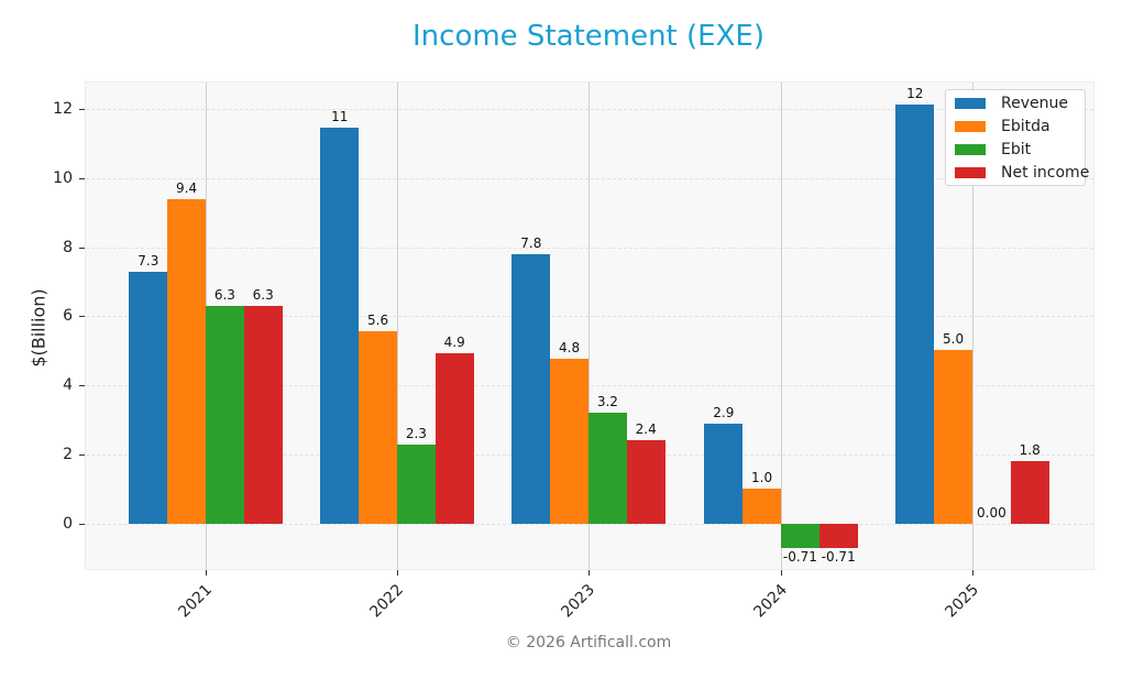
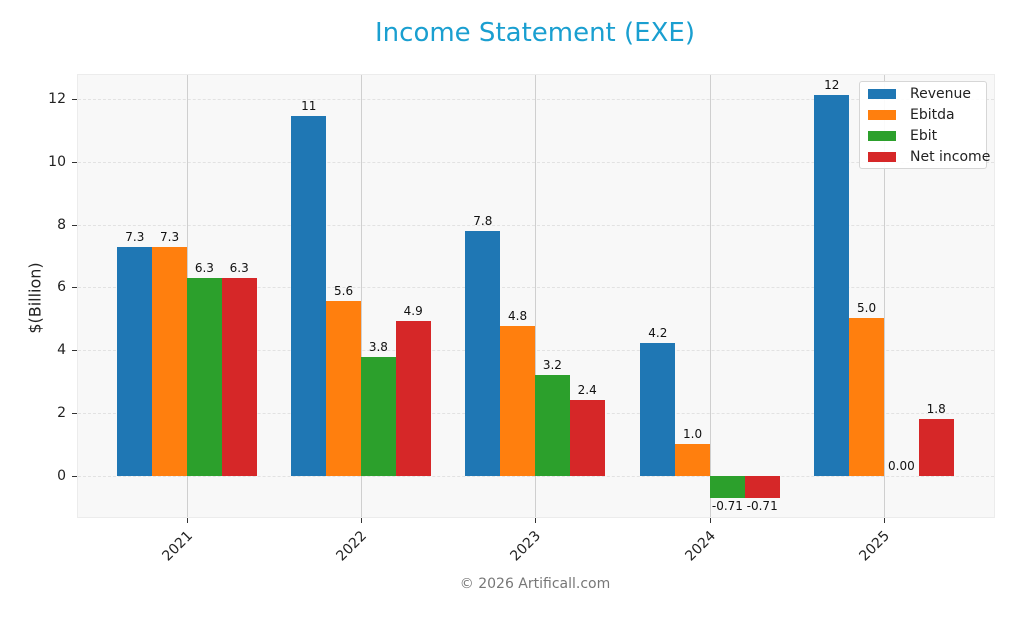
Ebitda/2021: 9.4 -> 7.3
Ebit/2022: 2.3 -> 3.8
Revenue/2024: 2.9 -> 4.2
